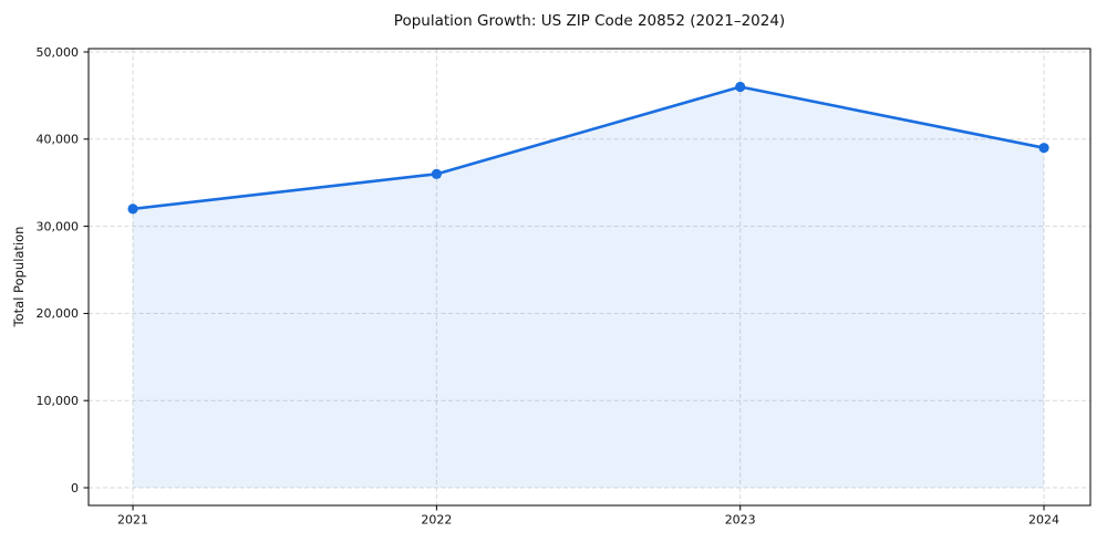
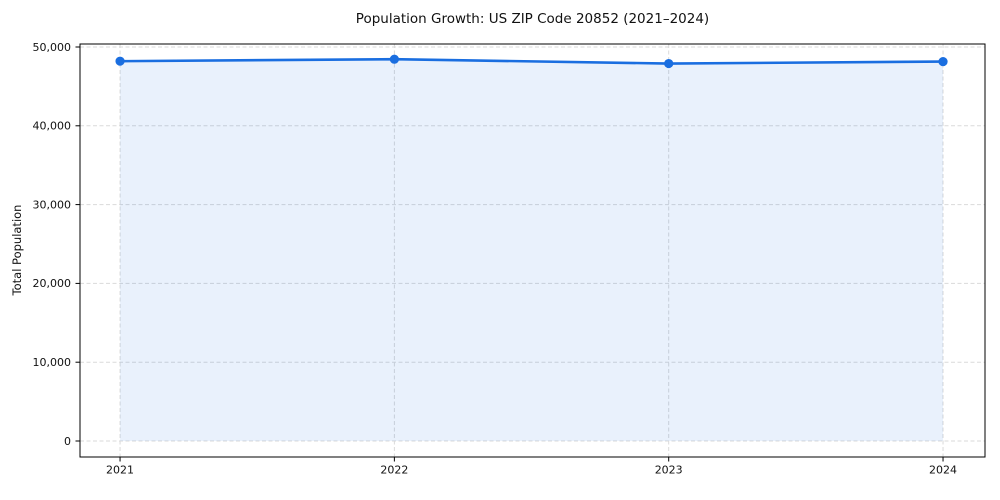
2021: 32000 -> 48000
2022: 36000 -> 48000
2023: 46000 -> 48000
2024: 39000 -> 48000
